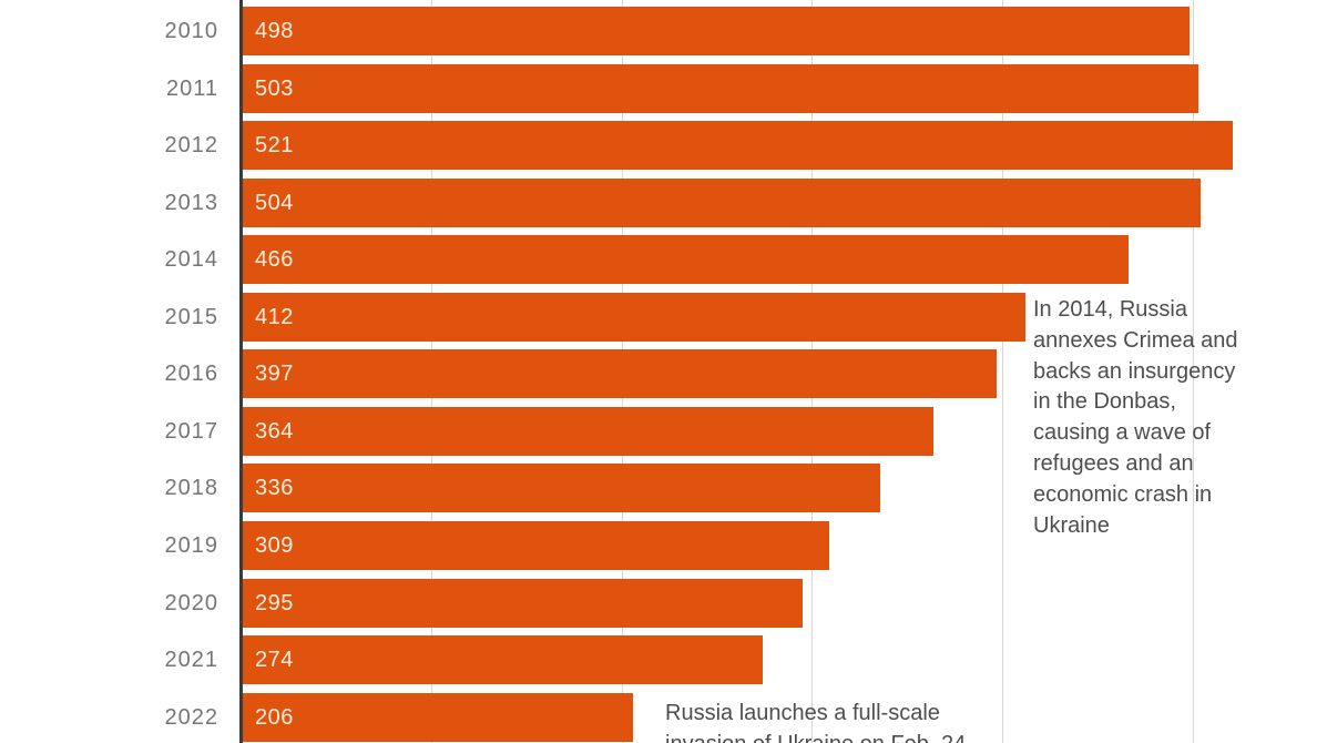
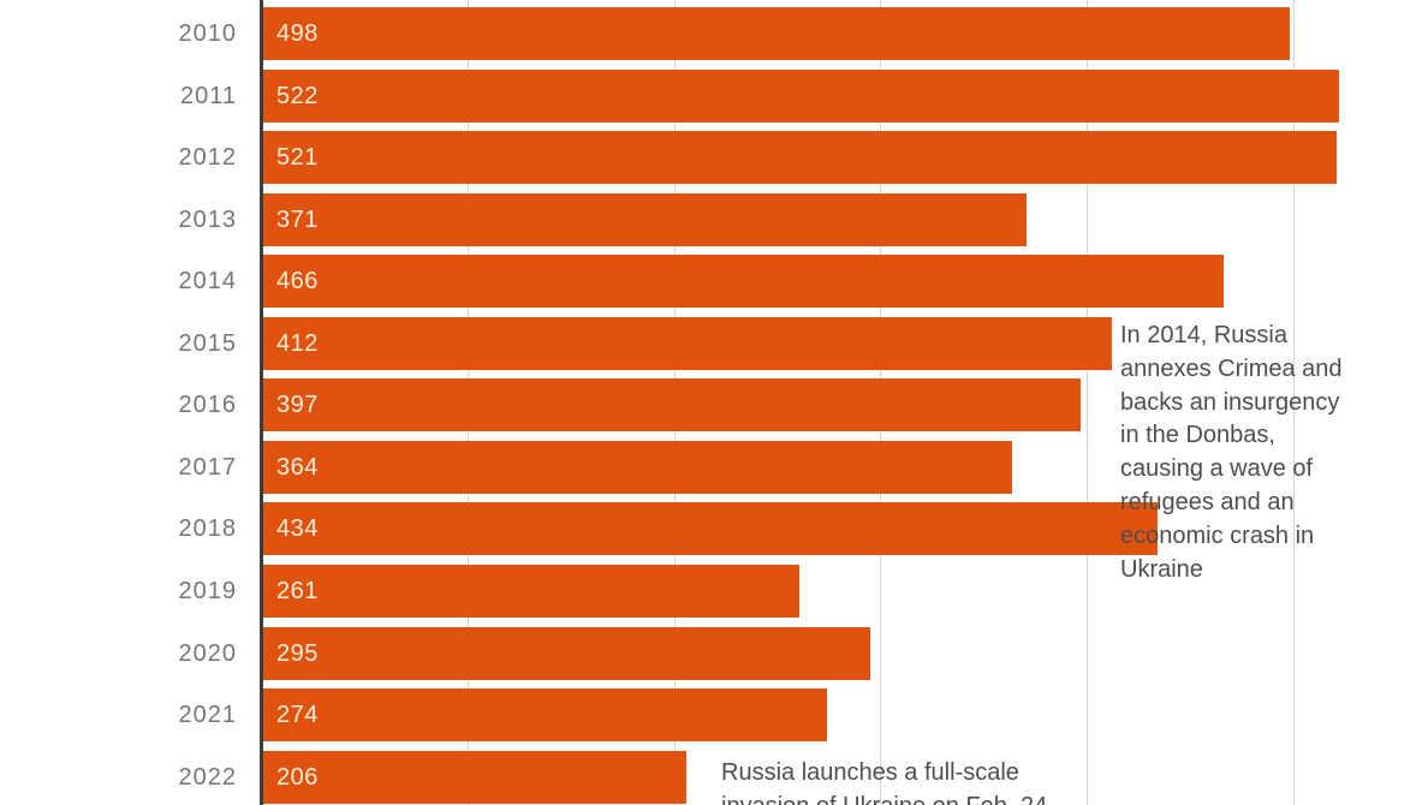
2011: 503 -> 522
2013: 504 -> 371
2018: 336 -> 434
2019: 309 -> 261
